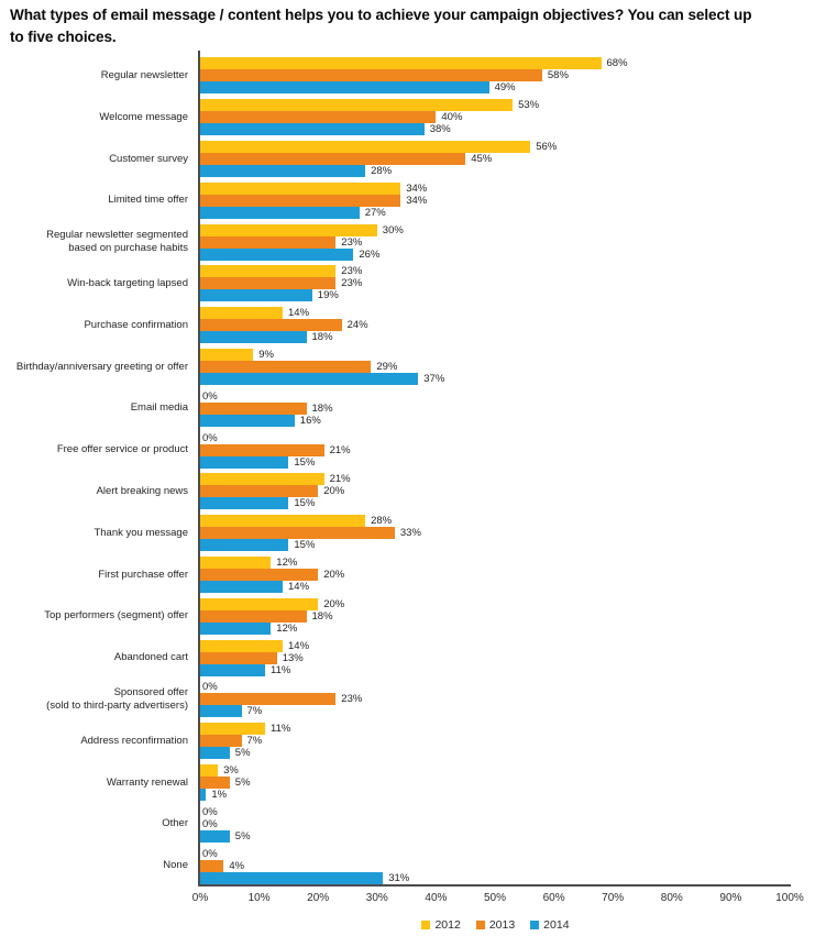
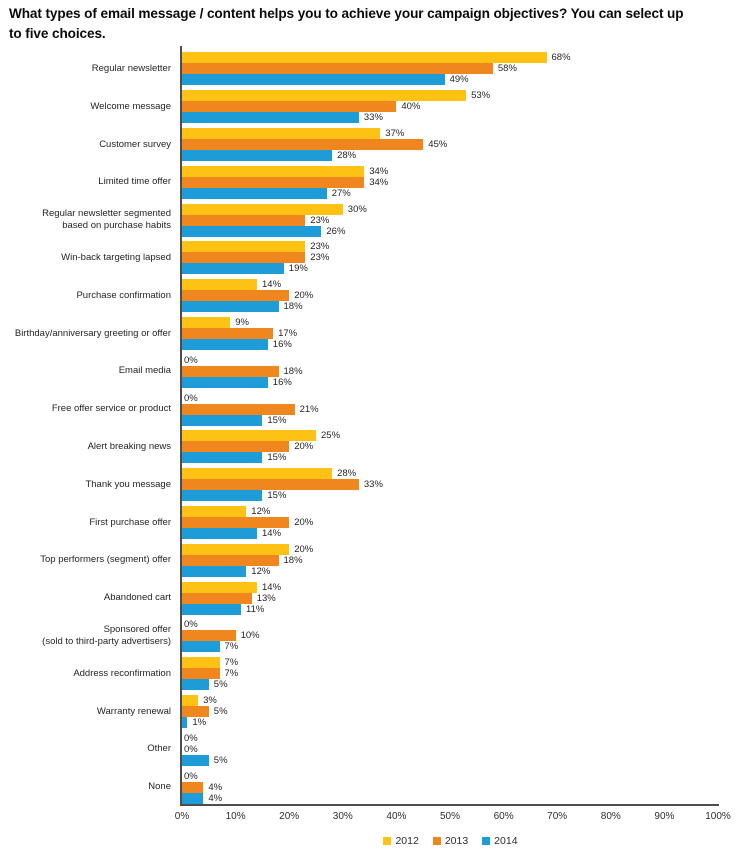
2014/Welcome message: 38% -> 33%
2012/Customer survey: 56% -> 37%
2013/Purchase confirmation: 24% -> 20%
2013/Birthday/anniversary greeting or offer: 29% -> 17%
2014/Birthday/anniversary greeting or offer: 37% -> 16%
2012/Alert breaking news: 21% -> 25%
2013/Sponsored offer (sold to third-party advertisers): 23% -> 10%
2012/Address reconfirmation: 11% -> 7%
2014/None: 31% -> 4%
